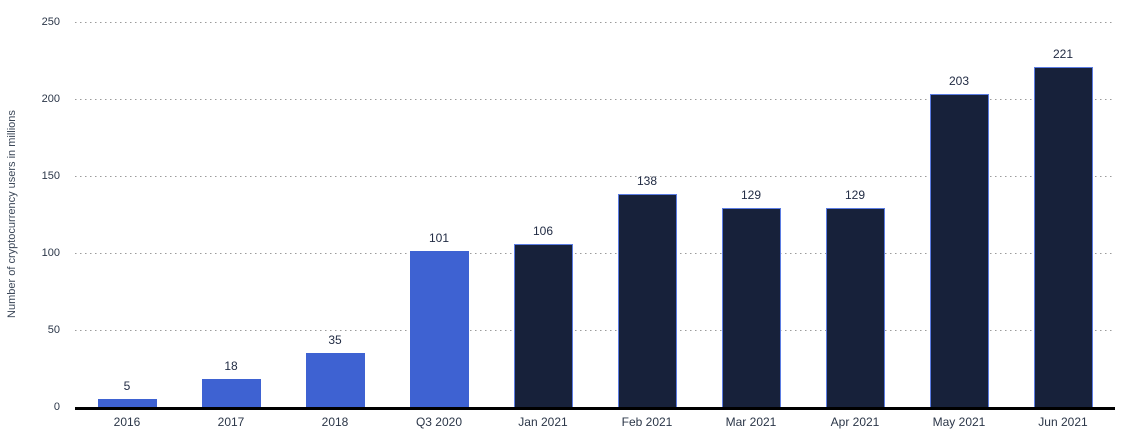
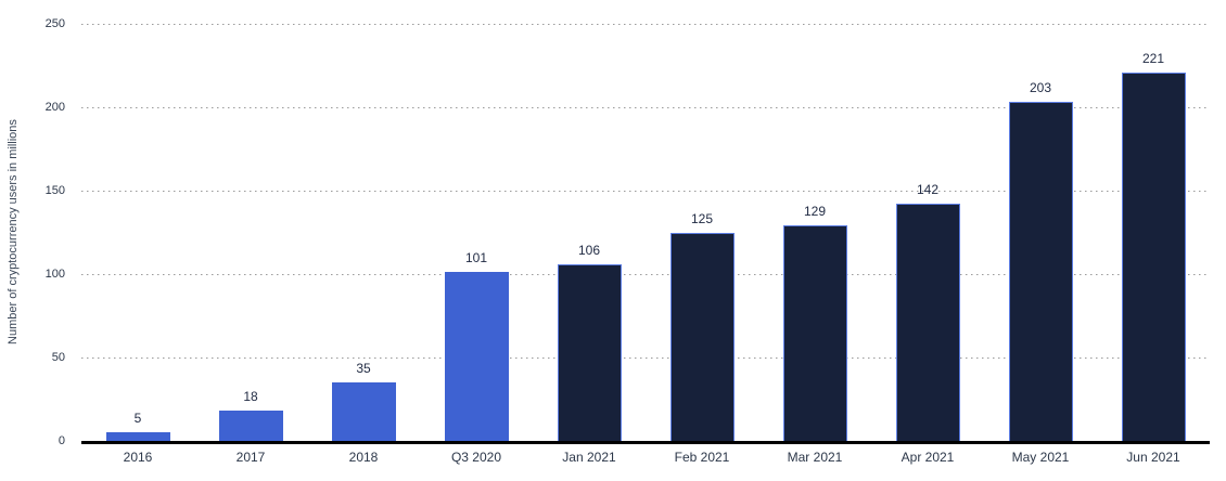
Feb 2021: 138 -> 125
Apr 2021: 129 -> 142
